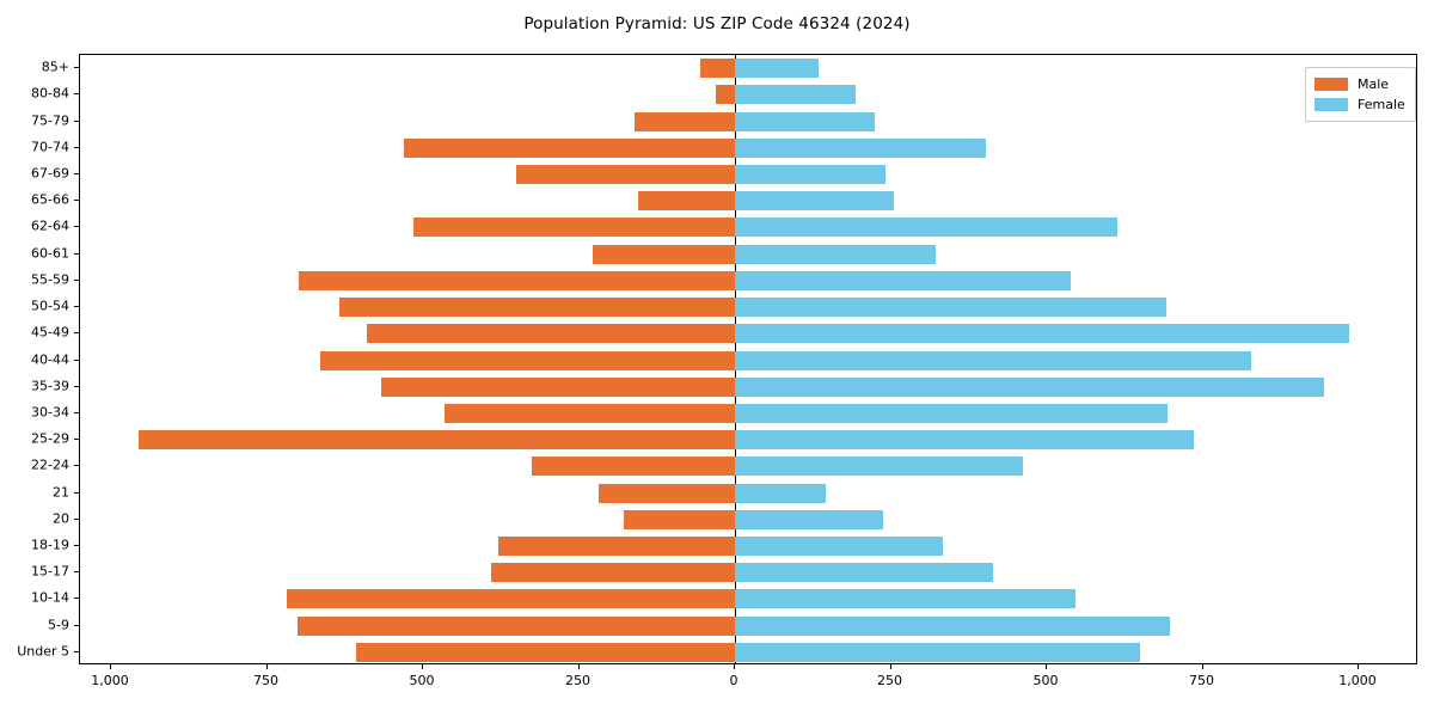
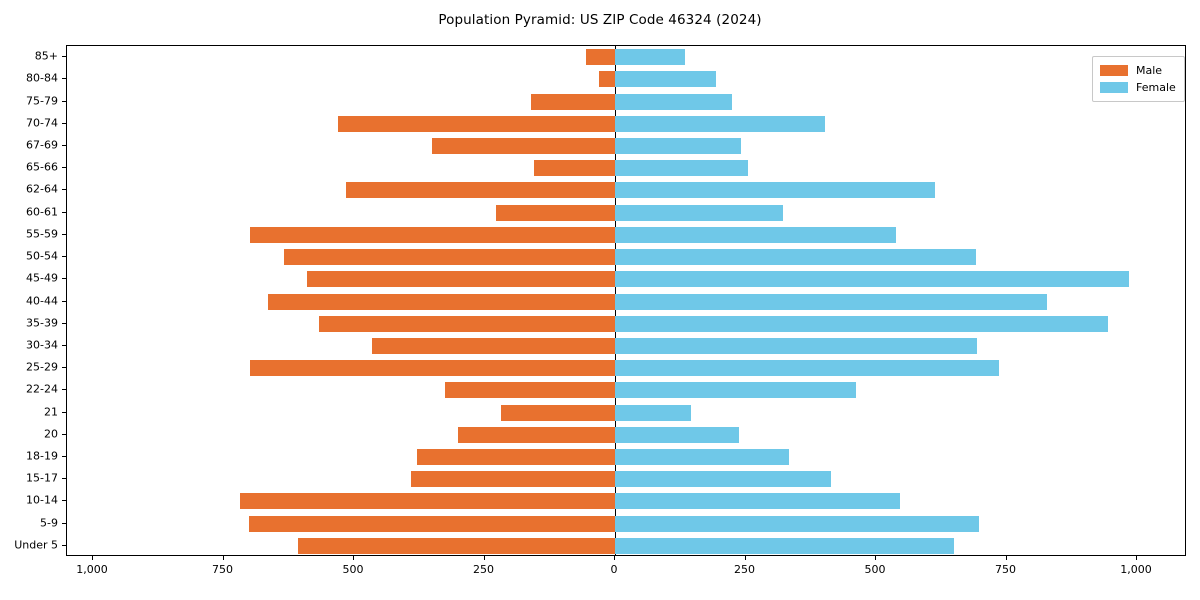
Male/25-29: 960 -> 700
Male/20: 180 -> 300
